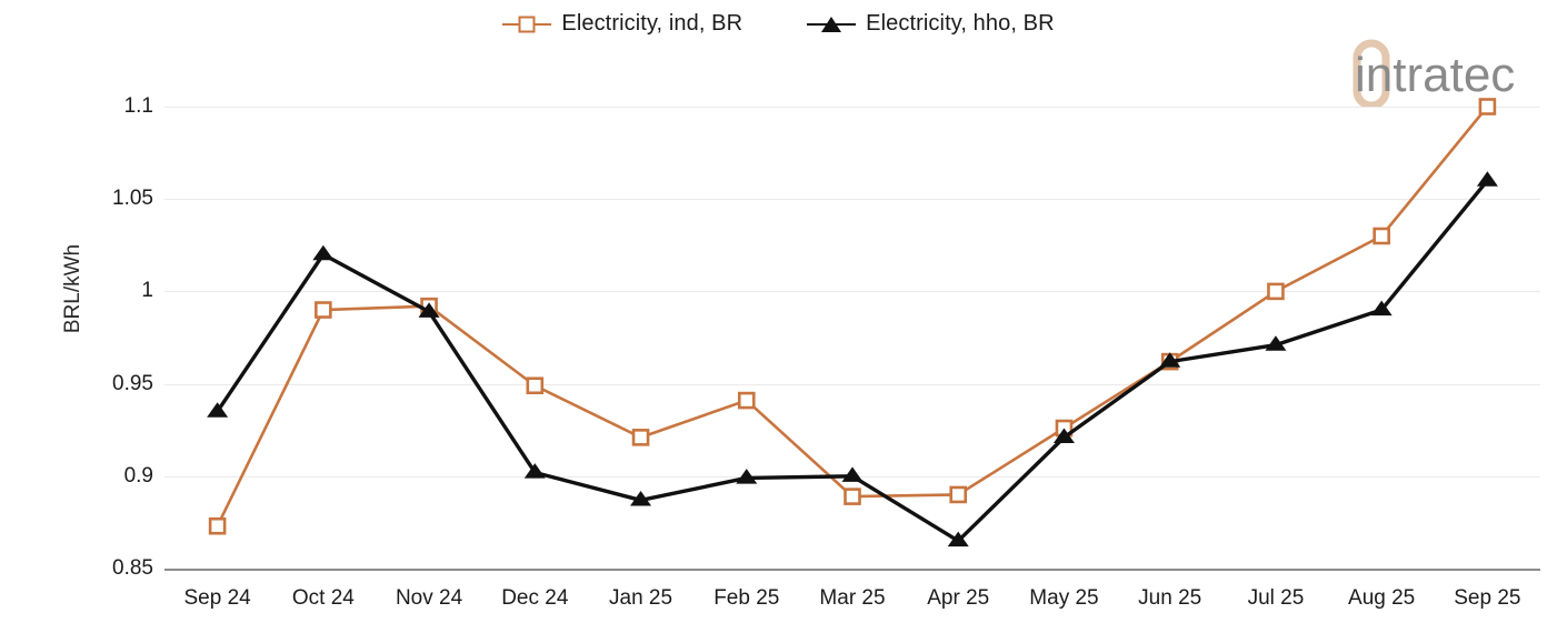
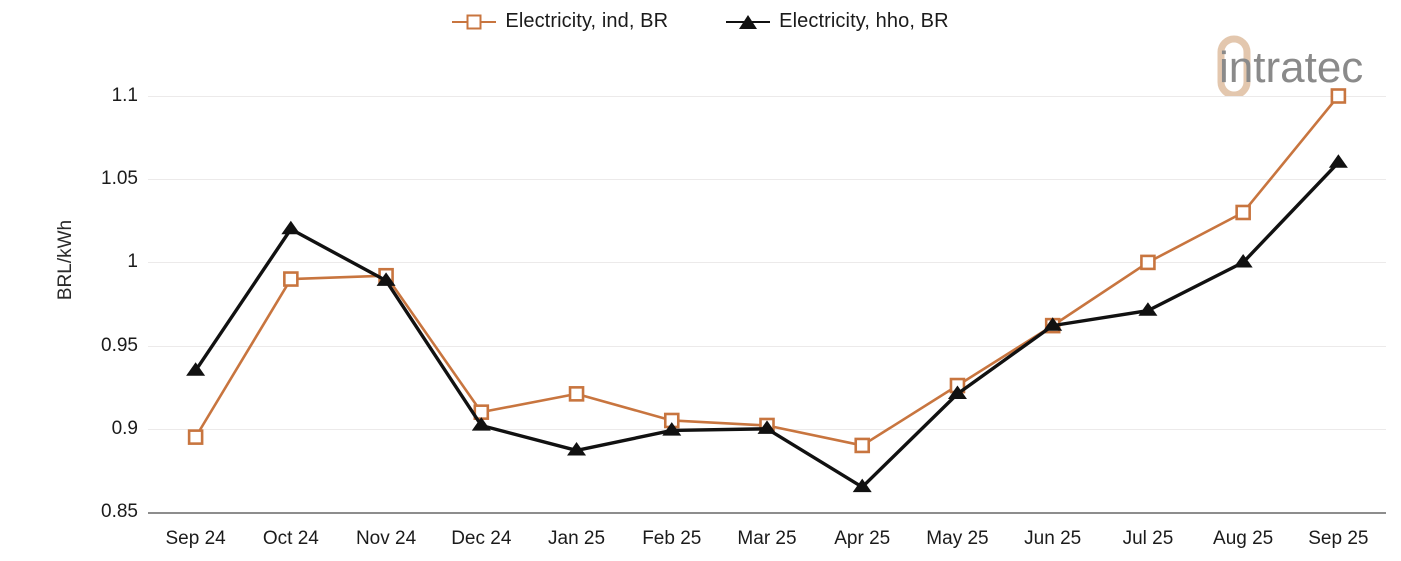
Electricity, ind, BR/Sep 24: 0.873 -> 0.895
Electricity, ind, BR/Dec 24: 0.949 -> 0.910
Electricity, ind, BR/Feb 25: 0.941 -> 0.905
Electricity, ind, BR/Mar 25: 0.889 -> 0.902
Electricity, hho, BR/Aug 25: 0.990 -> 1.000
